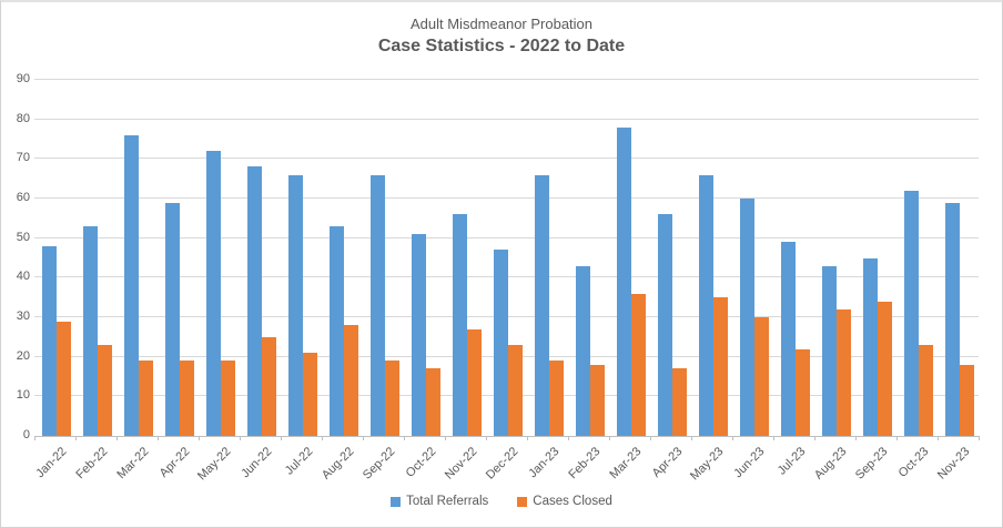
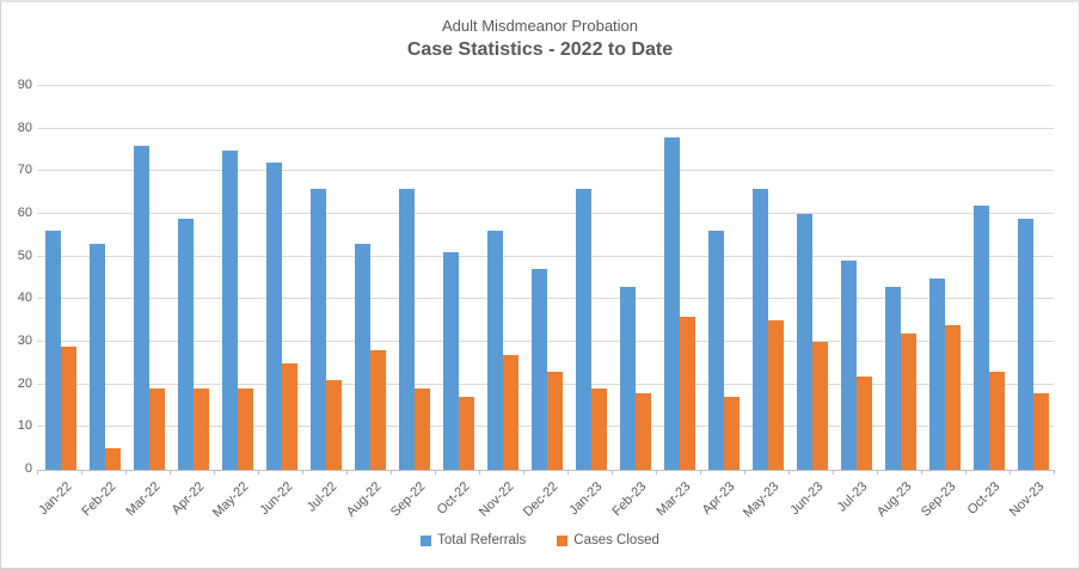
Total Referrals/Jan-22: 48 -> 56
Cases Closed/Feb-22: 23 -> 5
Total Referrals/May-22: 72 -> 75
Total Referrals/Jun-22: 68 -> 72
